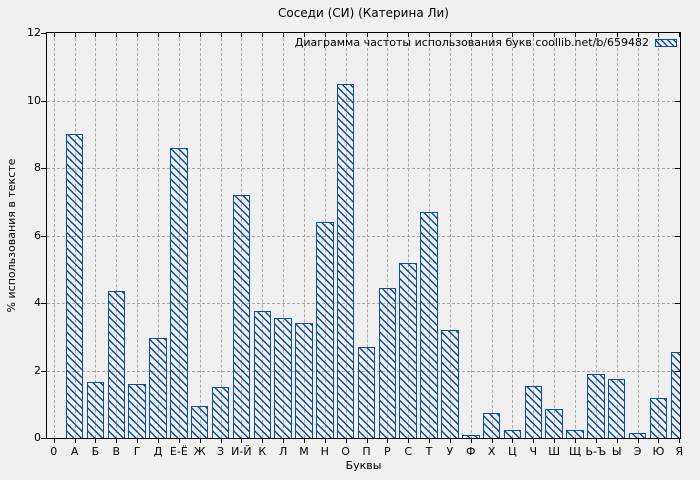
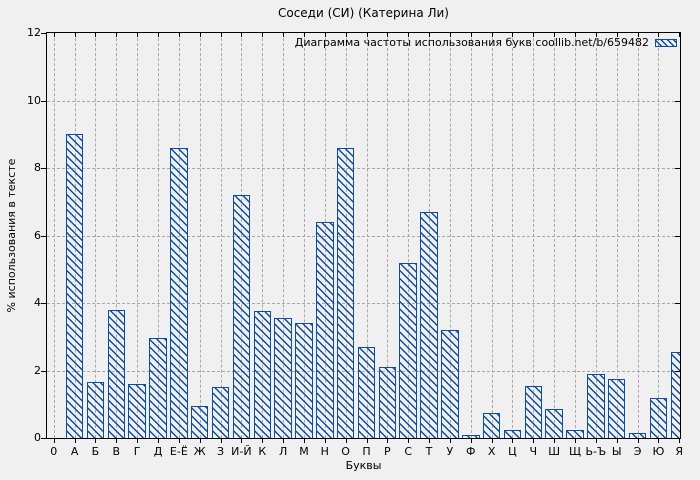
В: 4.3 -> 3.8
О: 10.5 -> 8.6
Р: 4.5 -> 2.1
